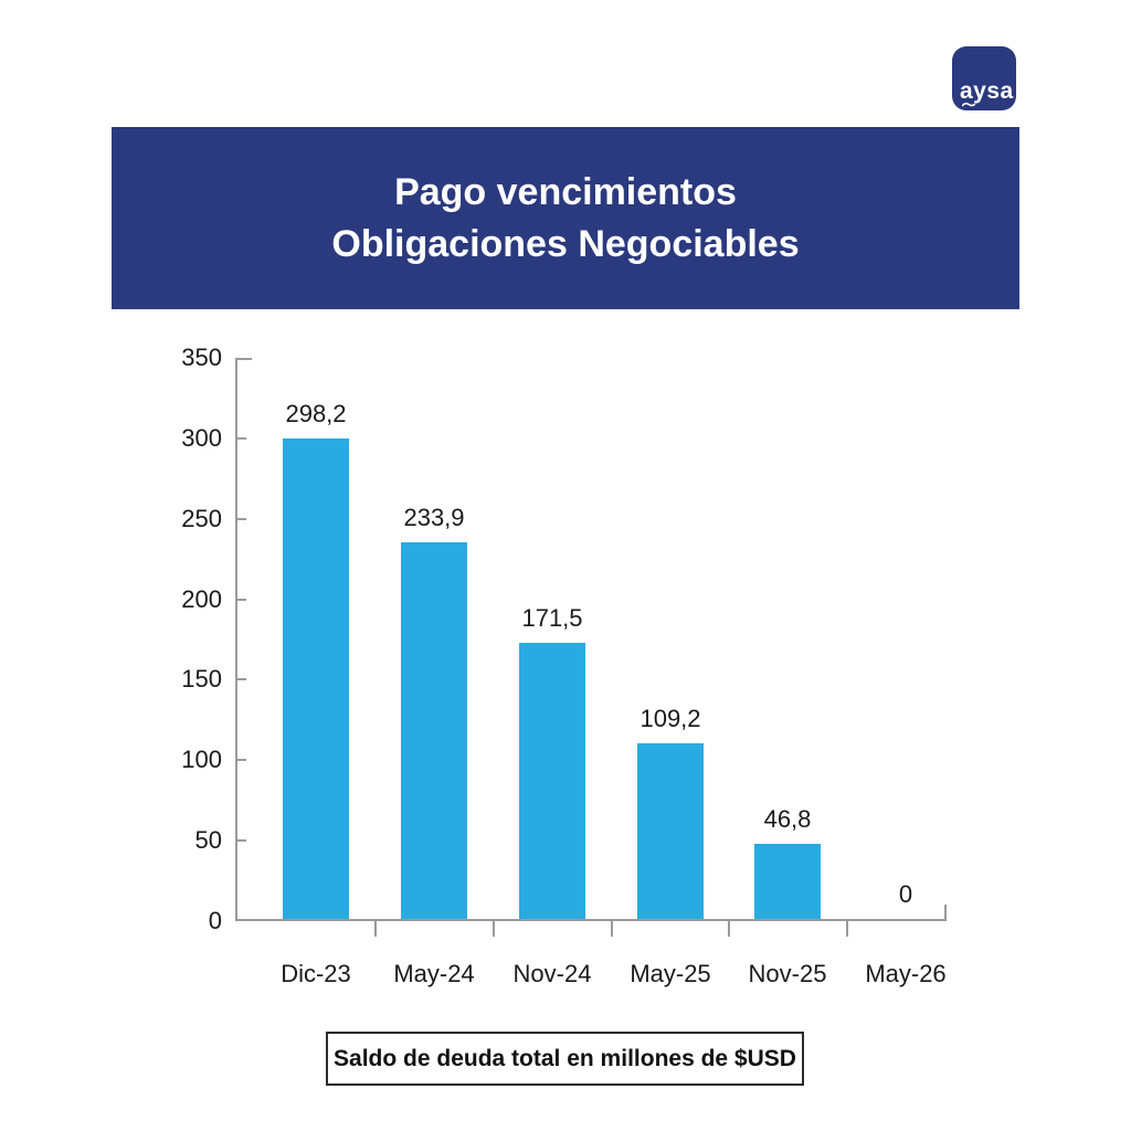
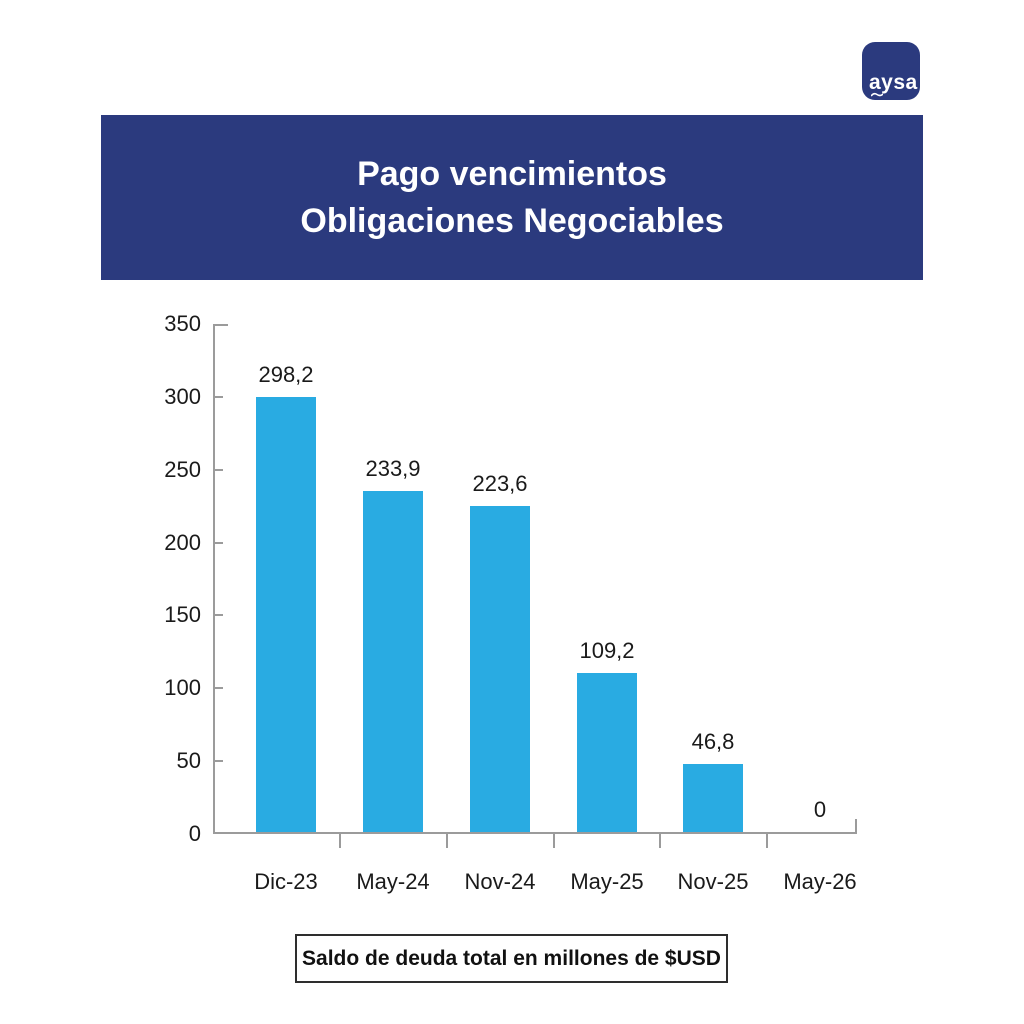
Nov-24: 171,5 -> 223,6
